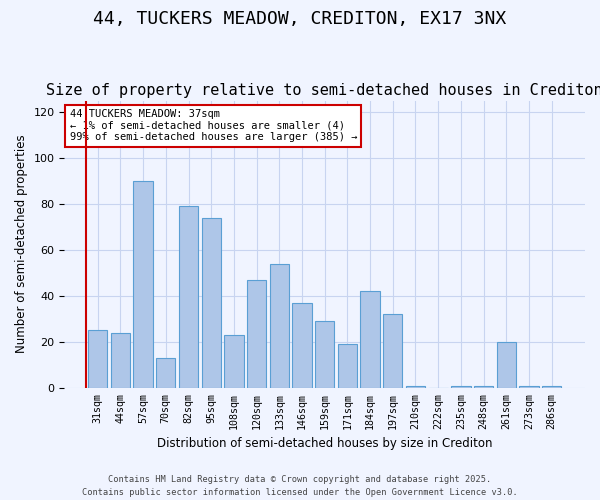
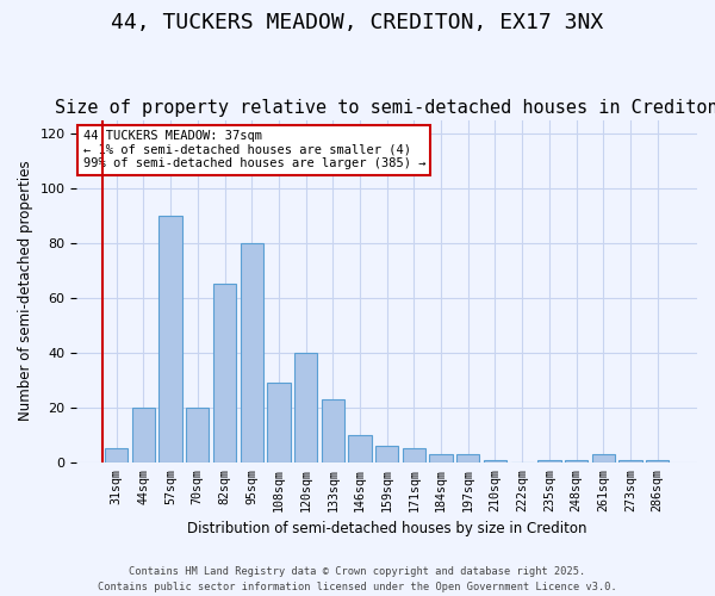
31sqm: 25 -> 5
44sqm: 24 -> 20
70sqm: 13 -> 20
82sqm: 79 -> 65
95sqm: 74 -> 80
108sqm: 23 -> 29
120sqm: 47 -> 40
133sqm: 54 -> 23
146sqm: 37 -> 10
159sqm: 29 -> 6
171sqm: 19 -> 5
184sqm: 42 -> 3
197sqm: 32 -> 3
261sqm: 20 -> 3
